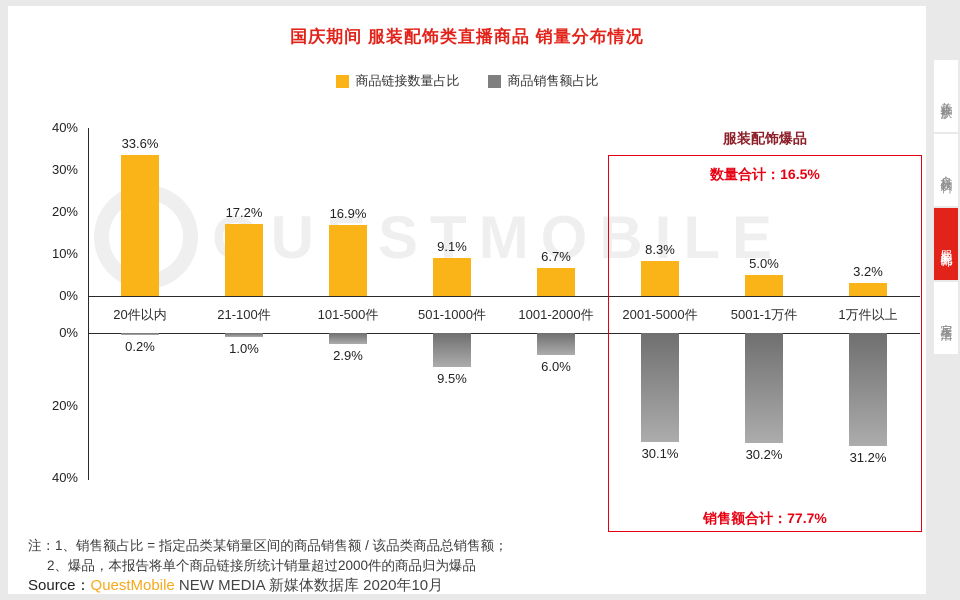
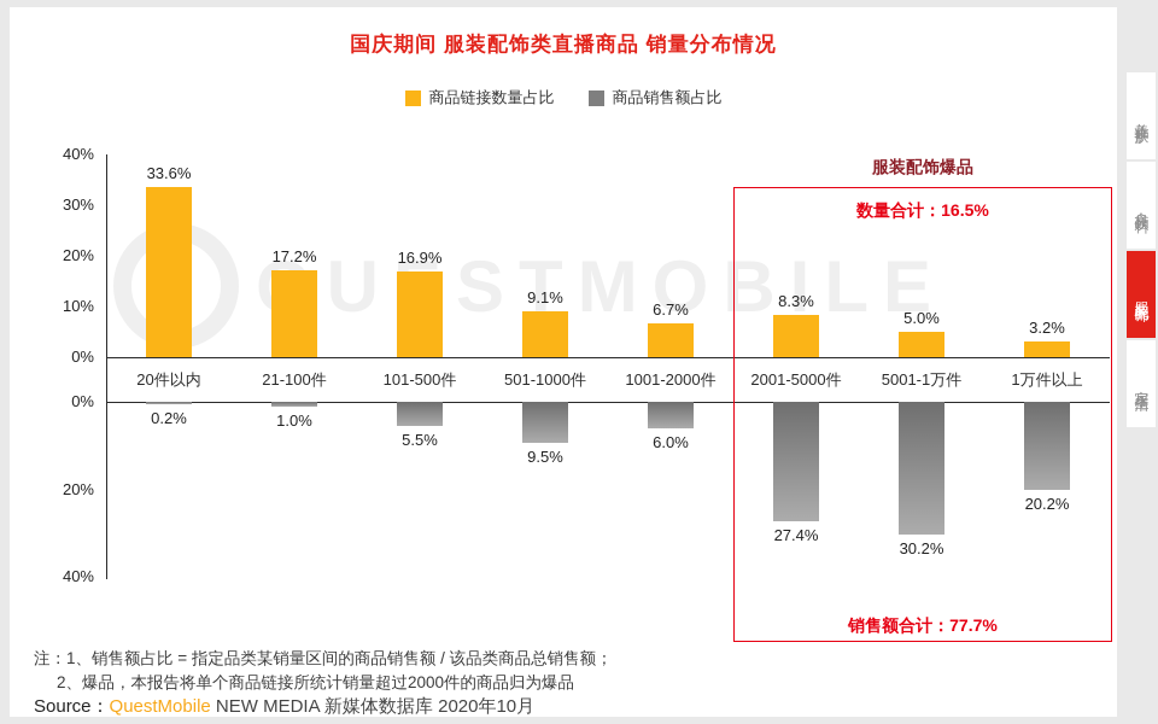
商品销售额占比/101-500件: 2.9% -> 5.5%
商品销售额占比/2001-5000件: 30.1% -> 27.4%
商品销售额占比/1万件以上: 31.2% -> 20.2%
